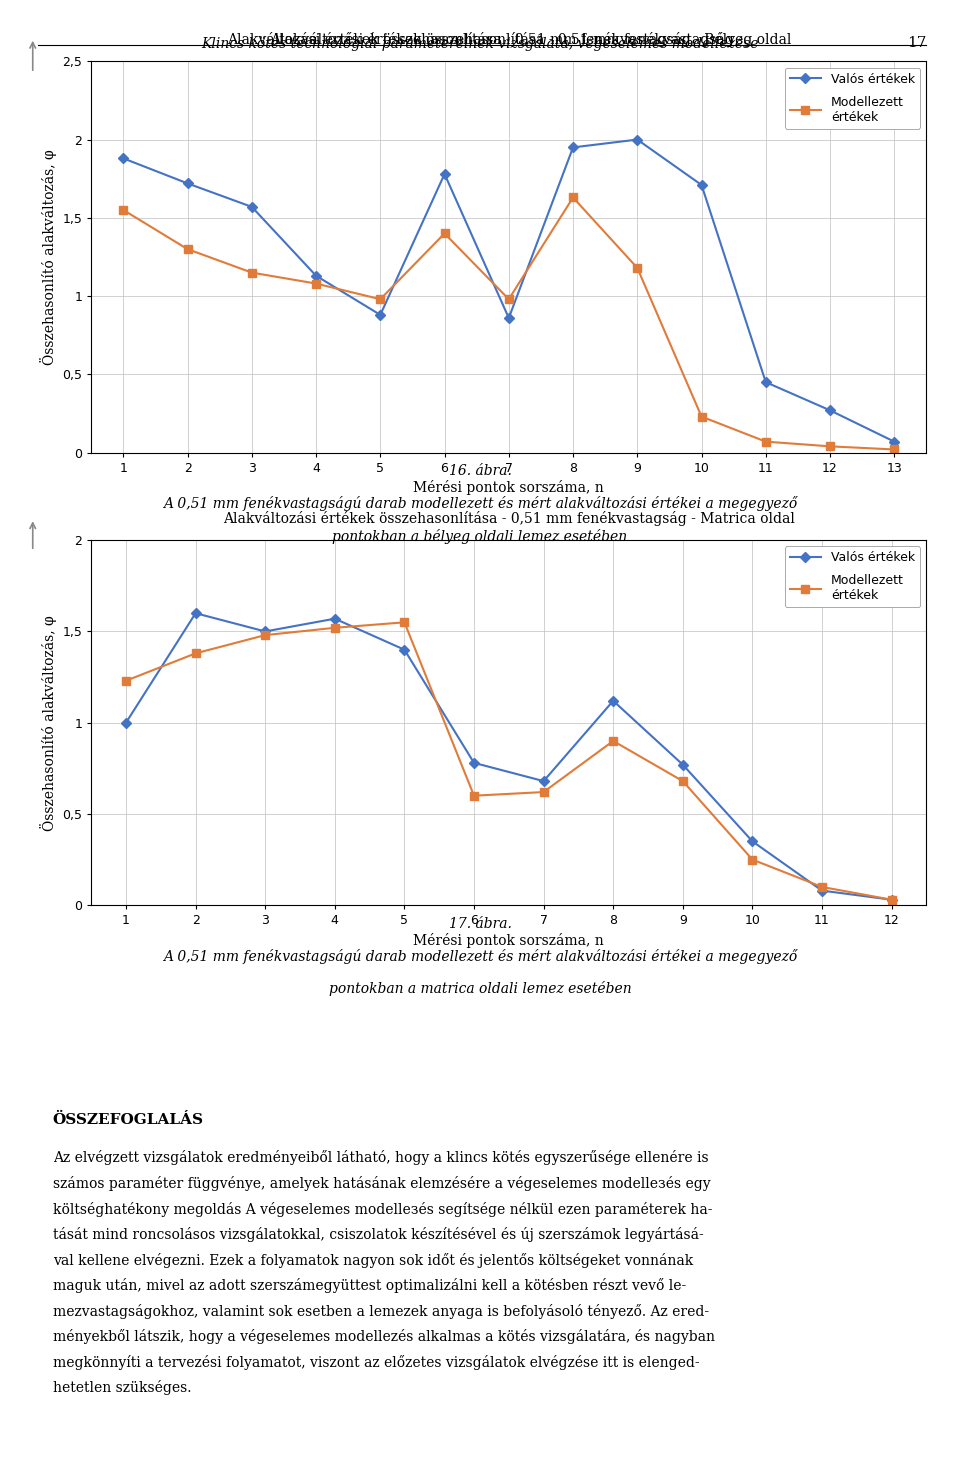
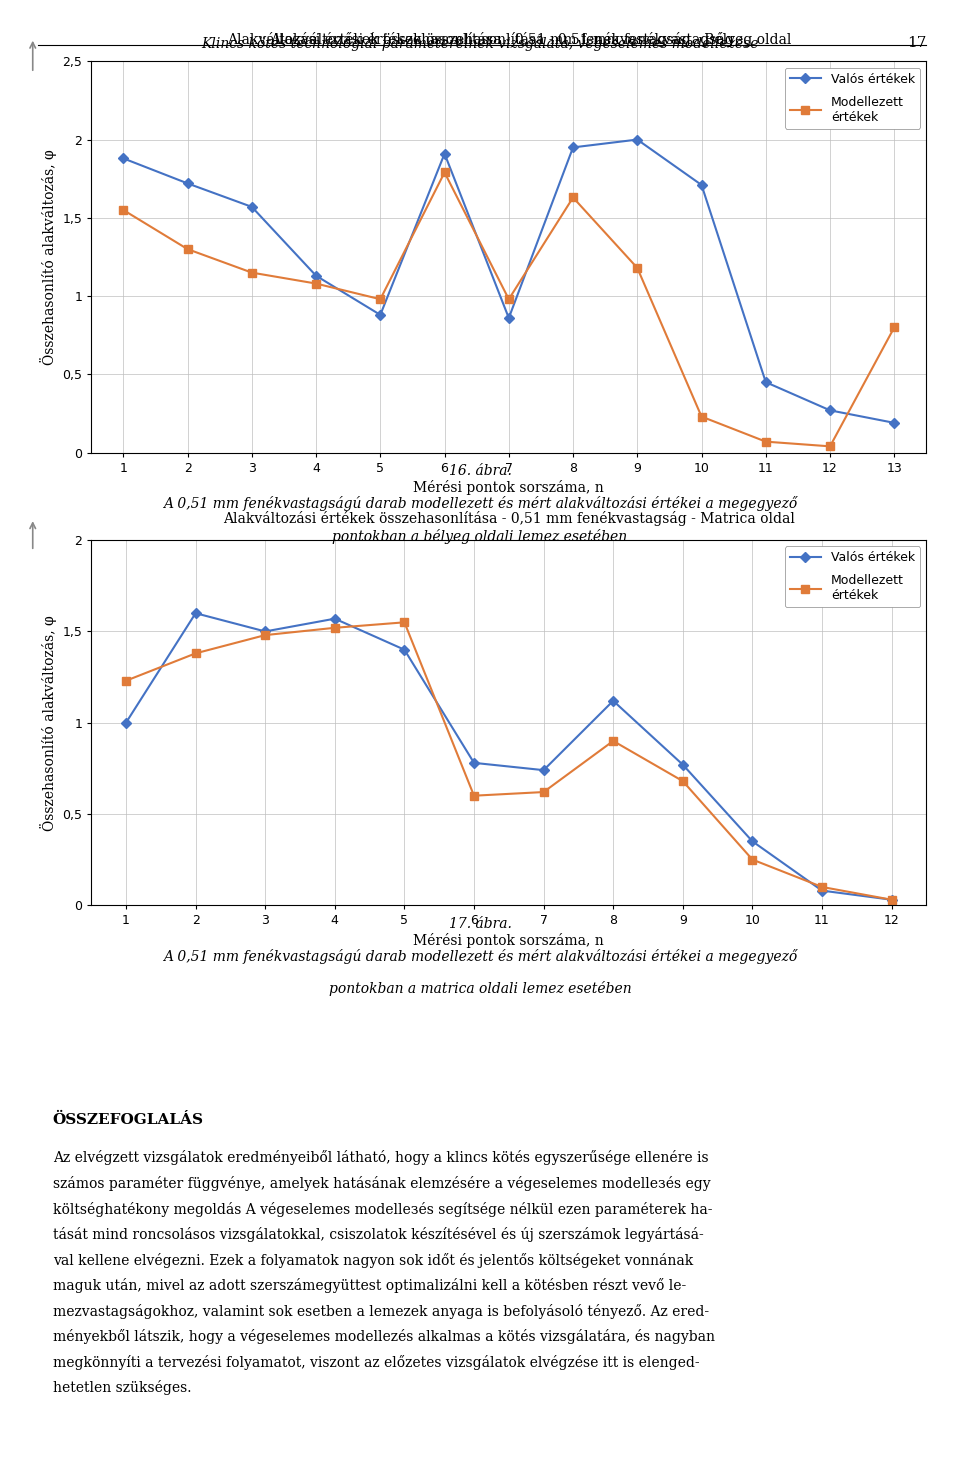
Valós értékek/6: 1,78 -> 1,91
Modellezett értékek/6: 1,40 -> 1,79
Valós értékek/13: 0,07 -> 0,19
Modellezett értékek/13: 0,02 -> 0,80
Valós értékek/7: 0,68 -> 0,74
